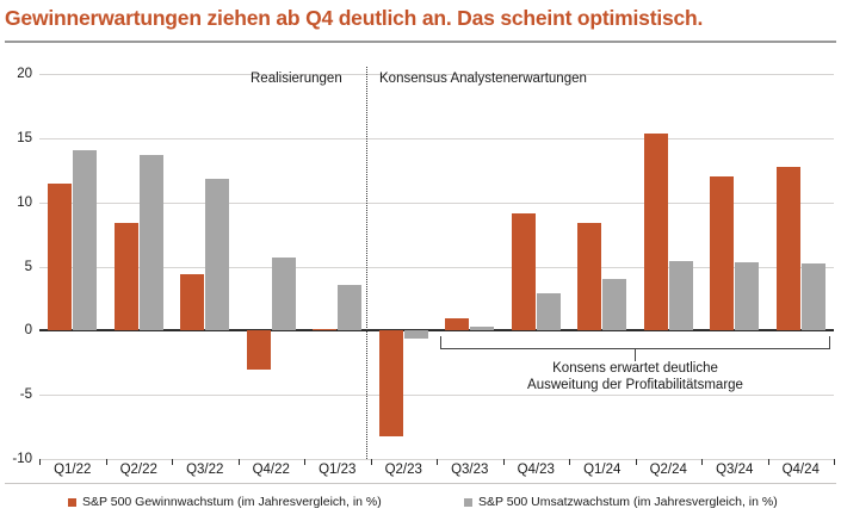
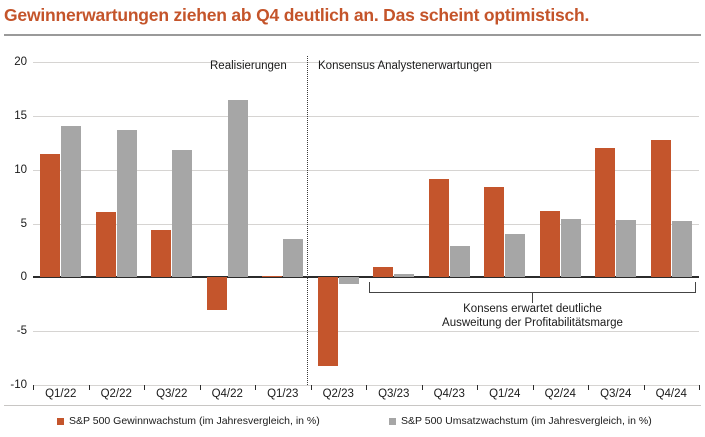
S&P 500 Gewinnwachstum (im Jahresvergleich, in %)/Q2/22: 8.4 -> 6.1
S&P 500 Umsatzwachstum (im Jahresvergleich, in %)/Q4/22: 5.7 -> 16.5
S&P 500 Gewinnwachstum (im Jahresvergleich, in %)/Q2/24: 15.4 -> 6.2
